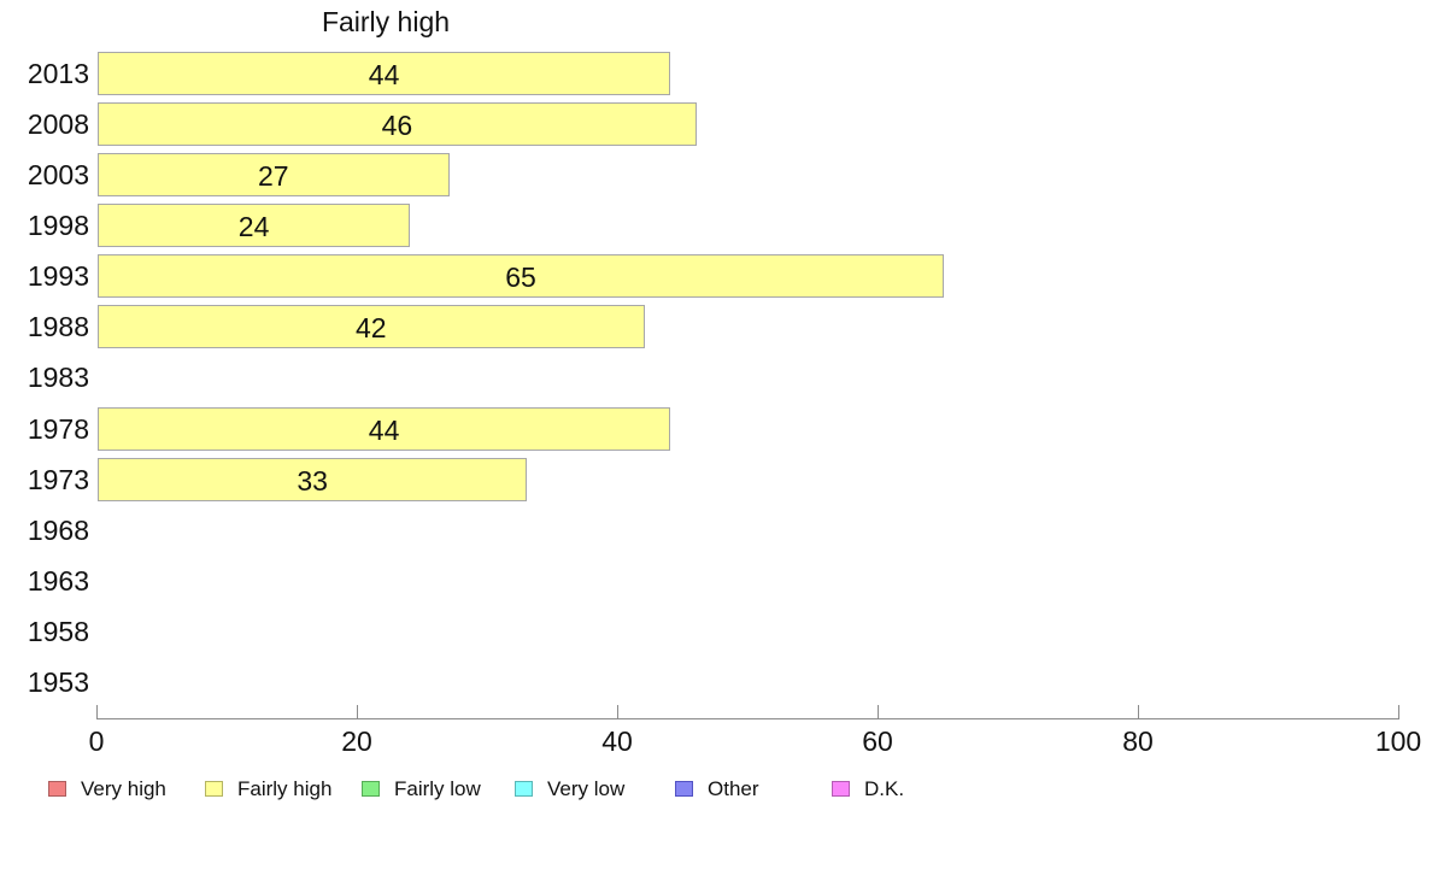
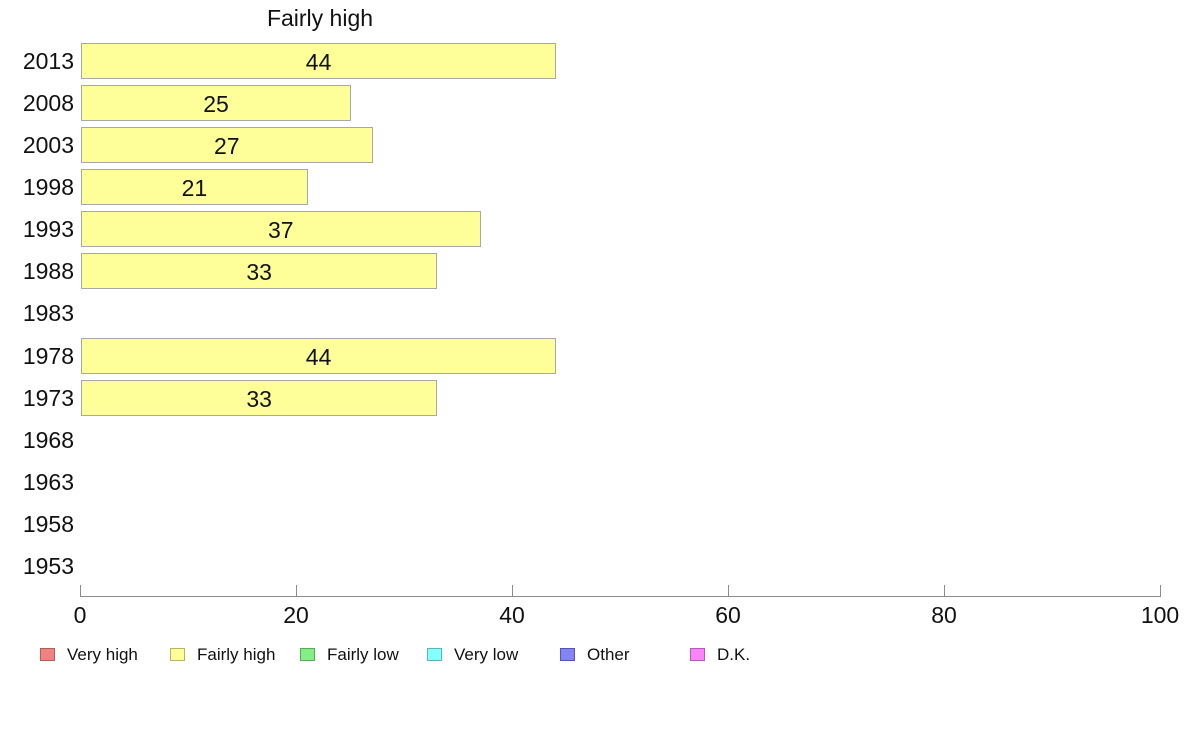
2008: 46 -> 25
1998: 24 -> 21
1993: 65 -> 37
1988: 42 -> 33
